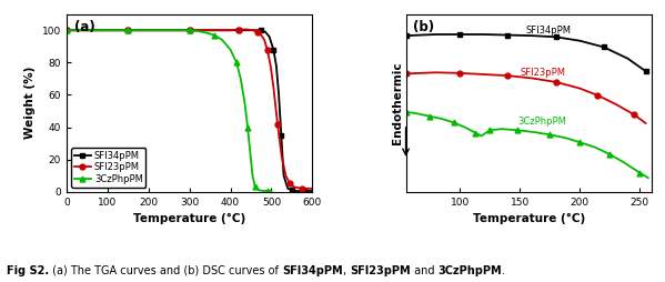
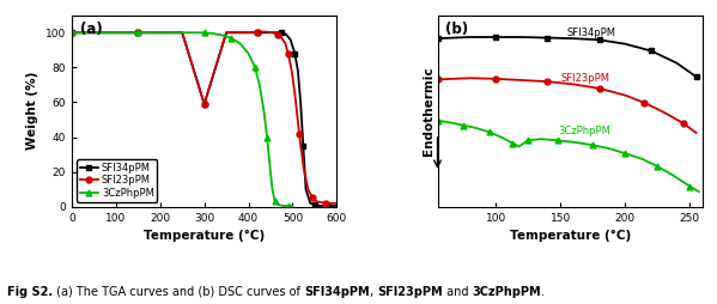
SFI34pPM/300: 100 -> 59
SFI23pPM/300: 100 -> 59
